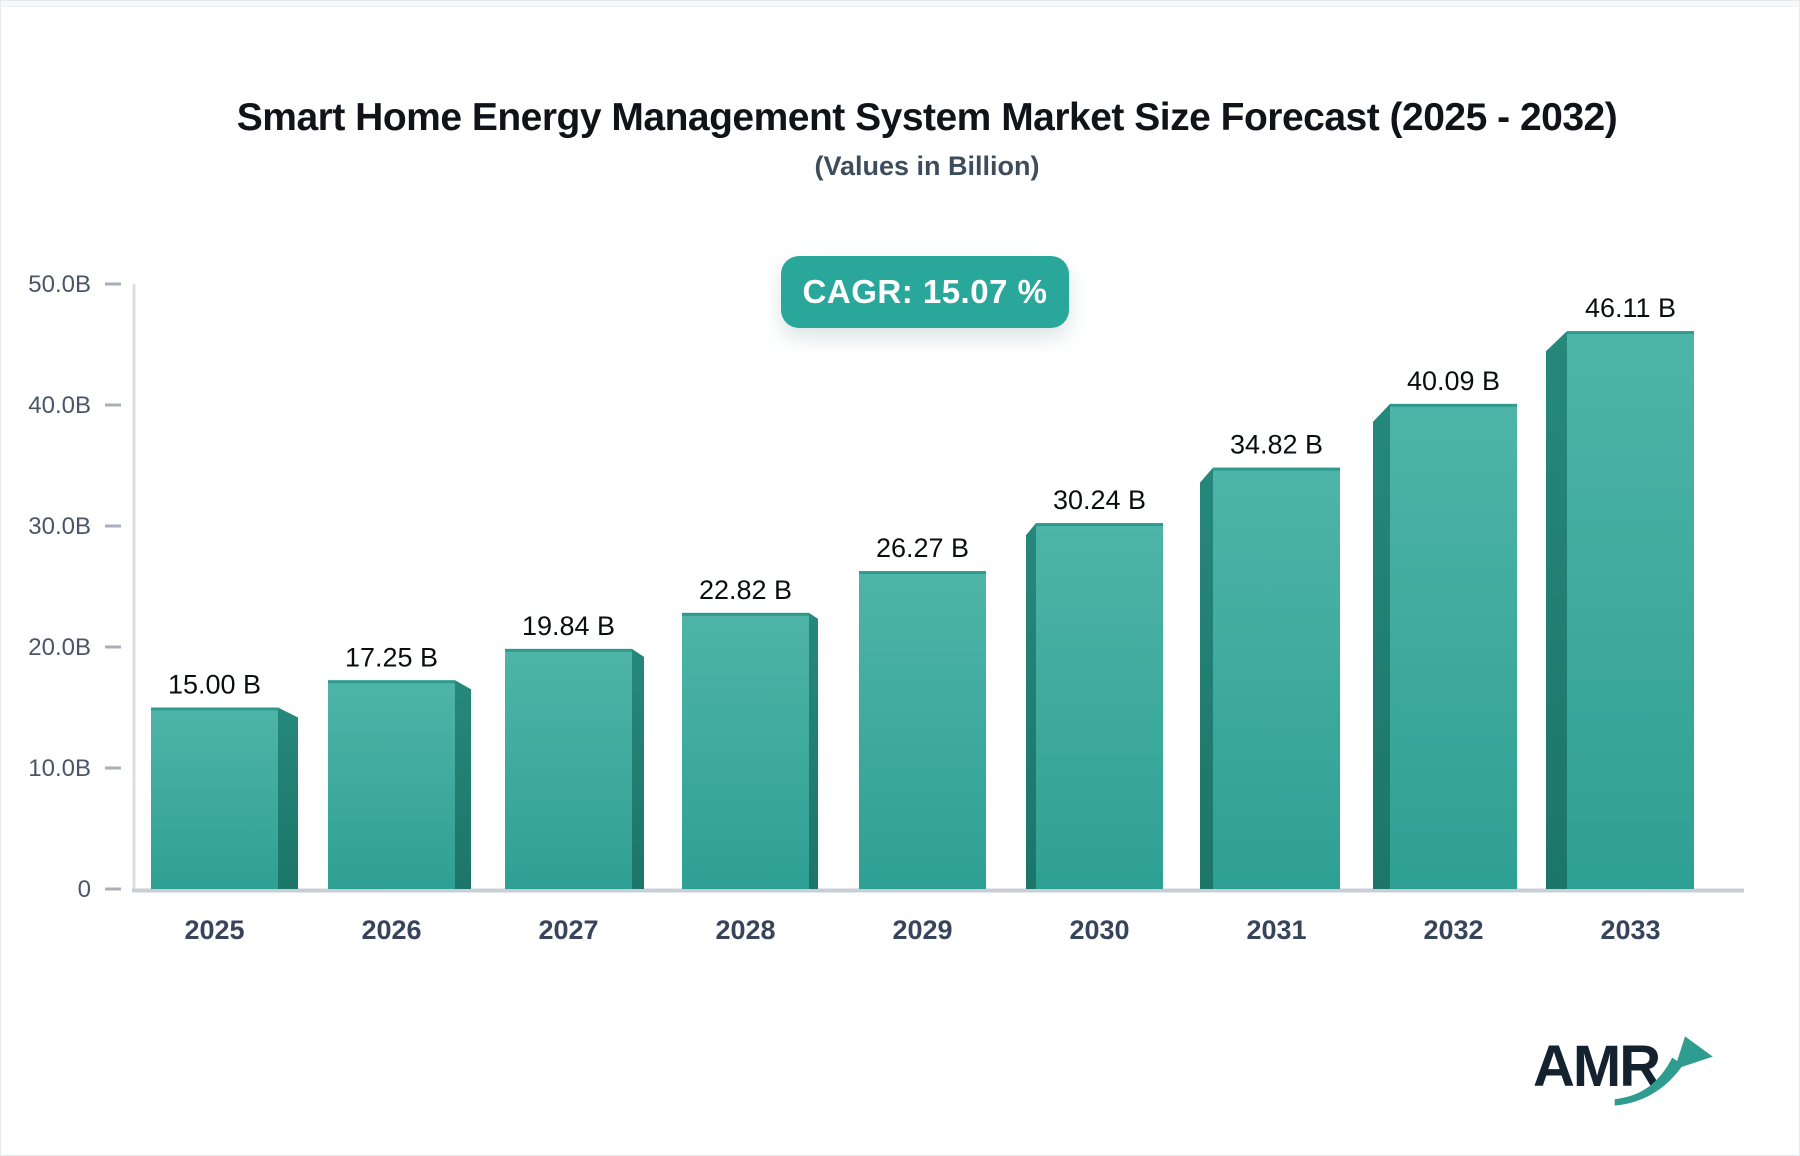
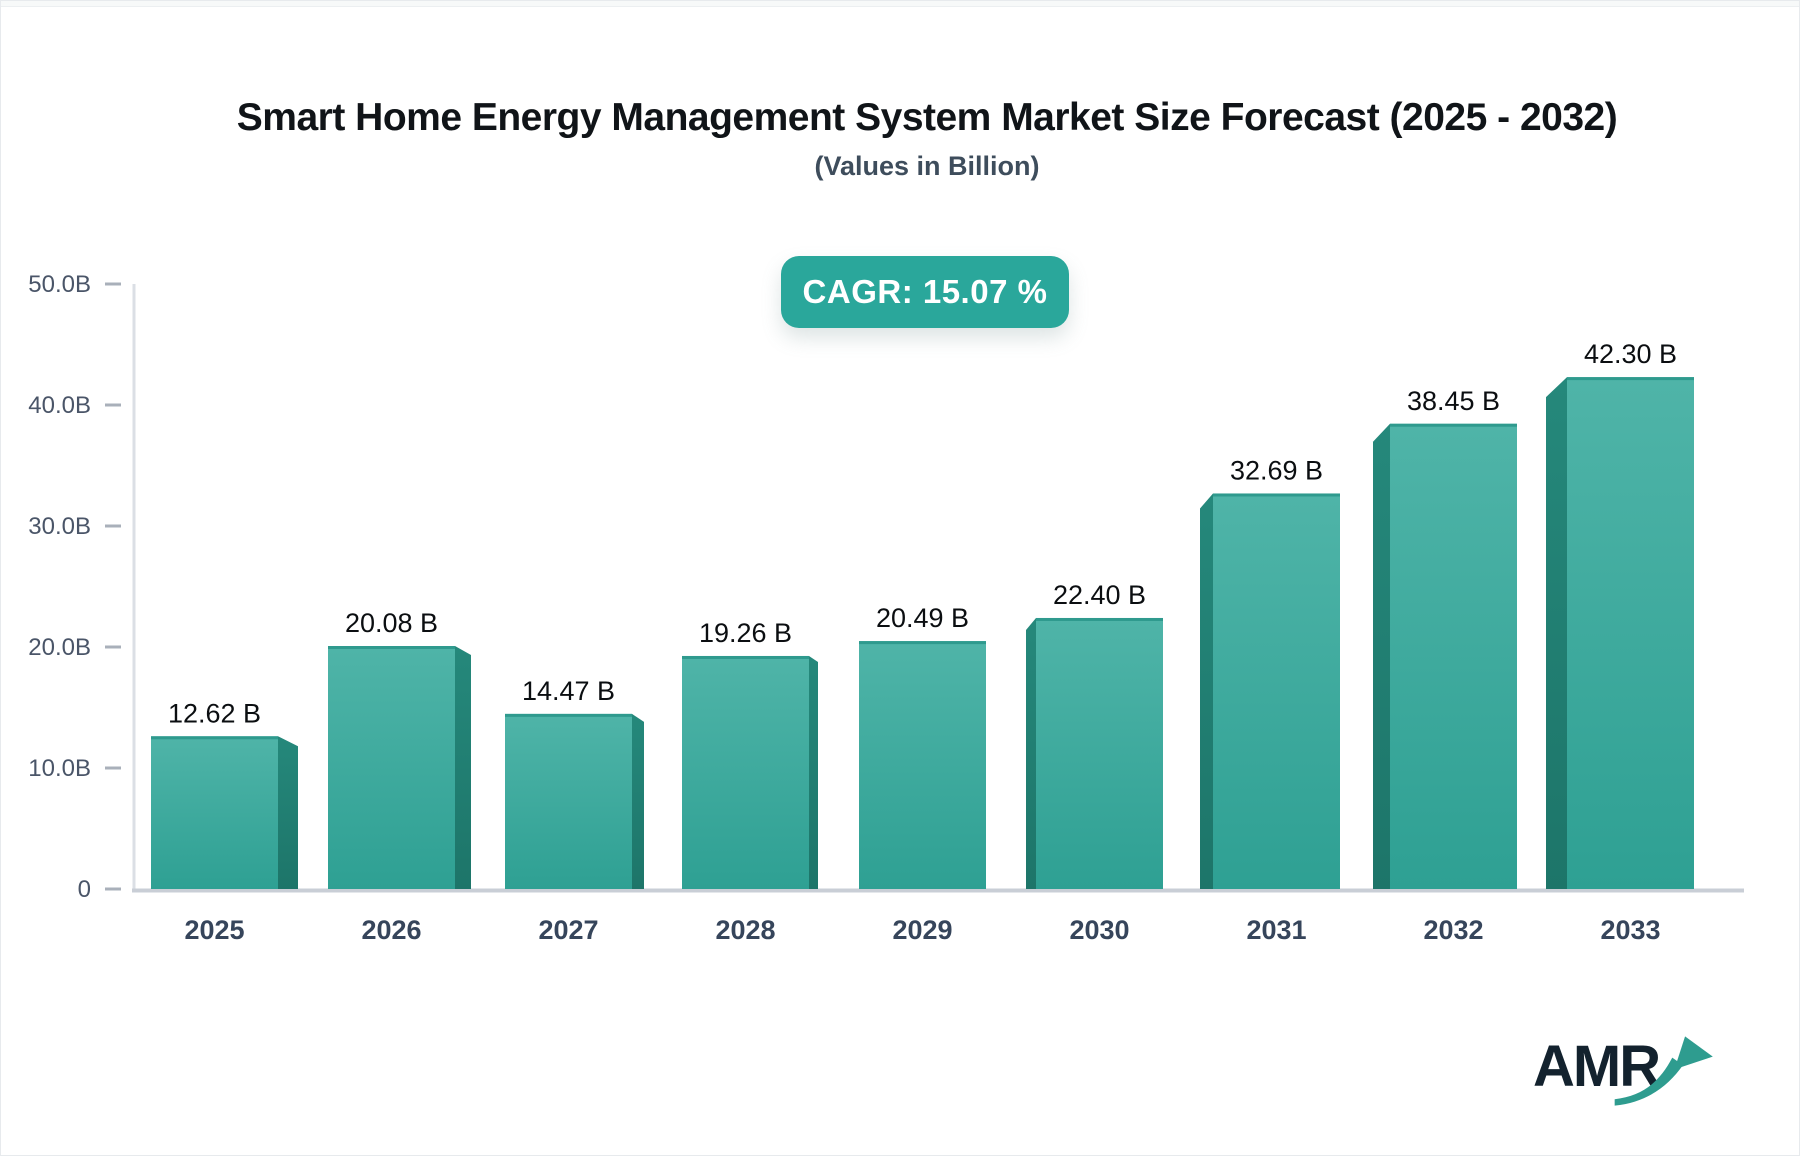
2025: 15.00 -> 12.62
2026: 17.25 -> 20.08
2027: 19.84 -> 14.47
2028: 22.82 -> 19.26
2029: 26.27 -> 20.49
2030: 30.24 -> 22.40
2031: 34.82 -> 32.69
2032: 40.09 -> 38.45
2033: 46.11 -> 42.30
